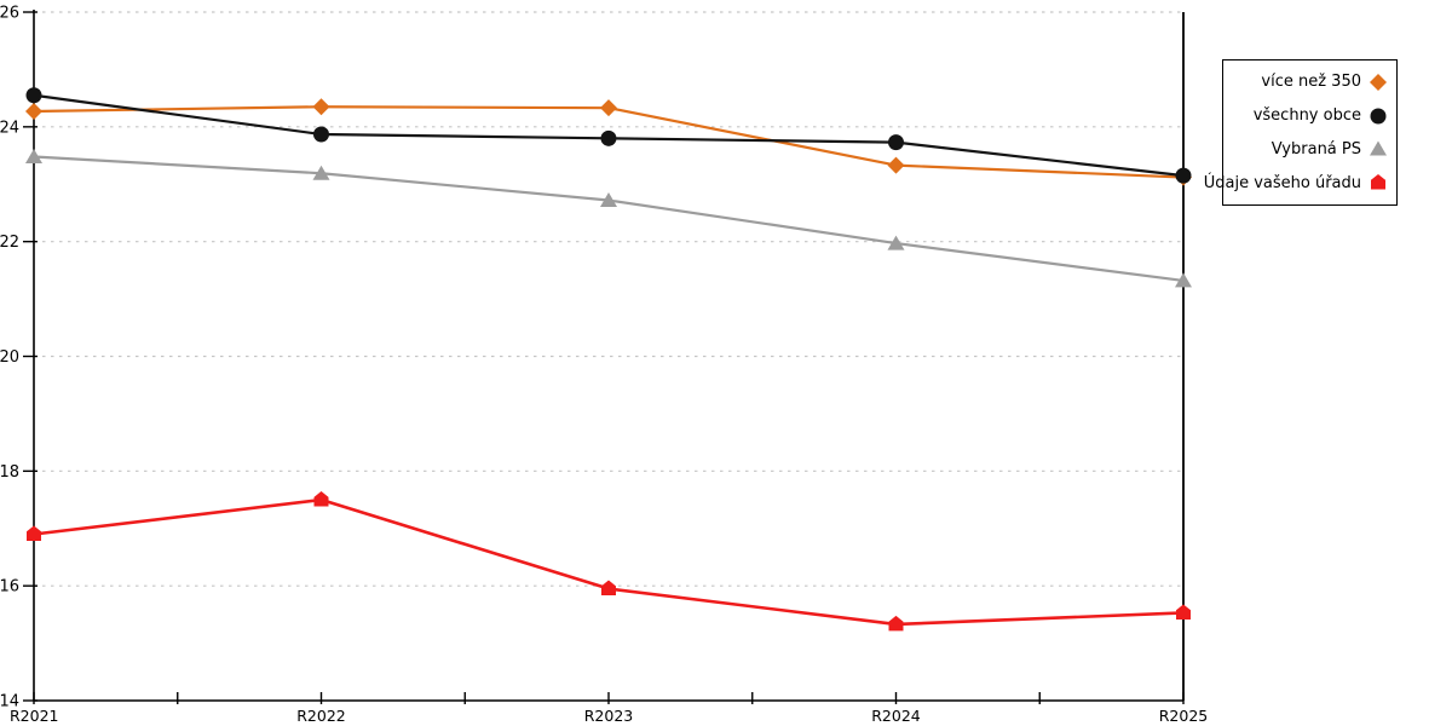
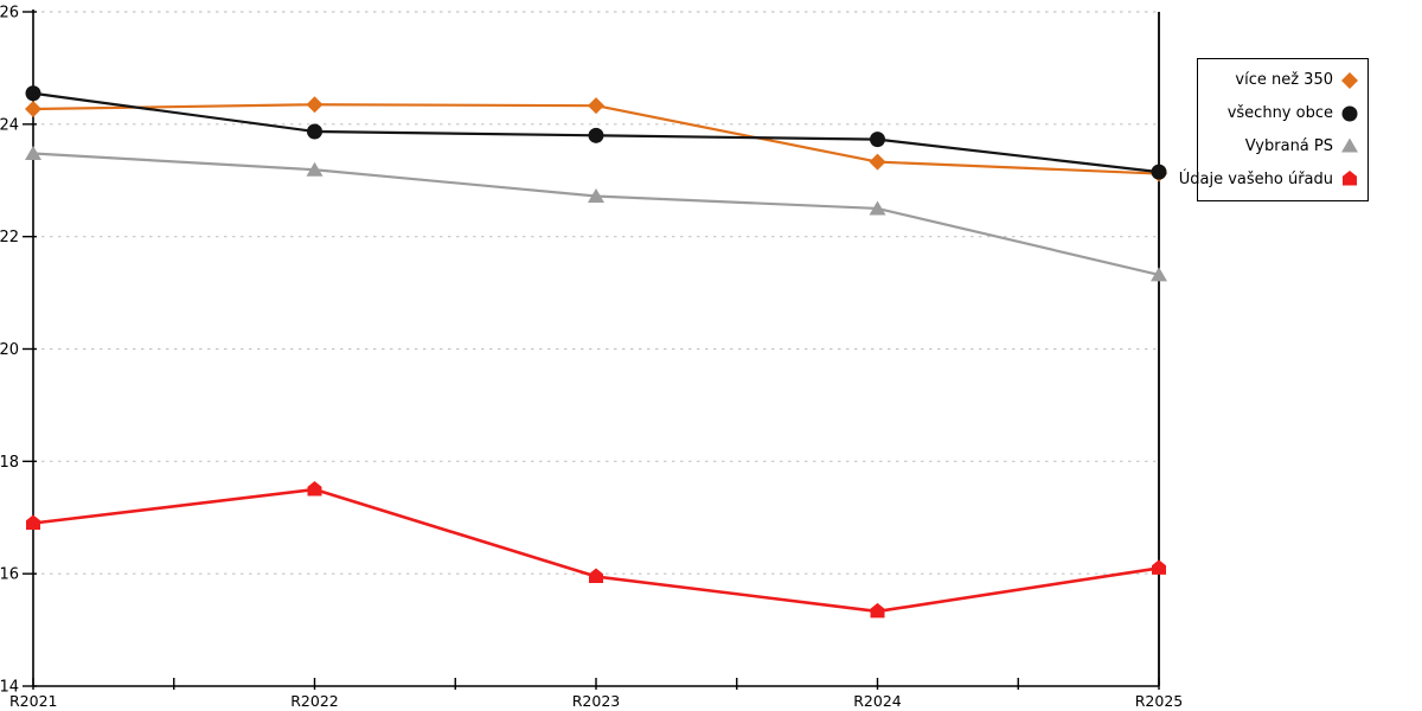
Vybraná PS/R2024: 22.0 -> 22.5
Údaje vašeho úřadu/R2025: 15.5 -> 16.1
